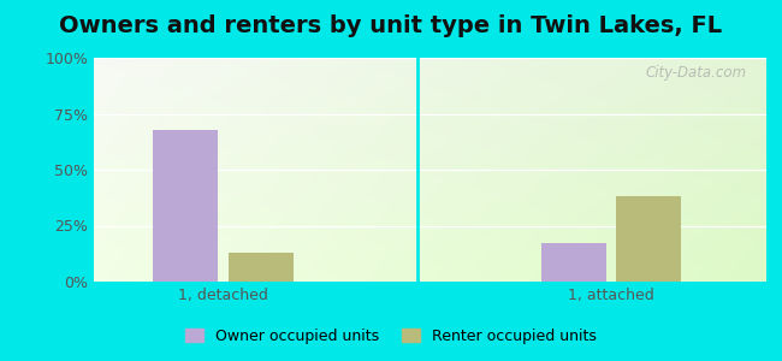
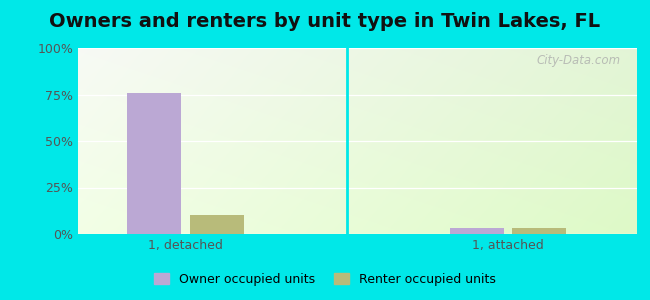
Owner occupied units/1, detached: 68% -> 76%
Renter occupied units/1, detached: 13% -> 10%
Owner occupied units/1, attached: 17% -> 3%
Renter occupied units/1, attached: 38% -> 3%
